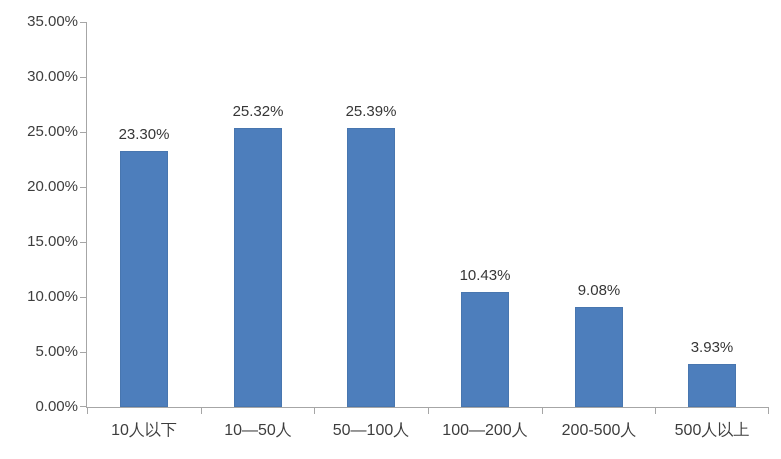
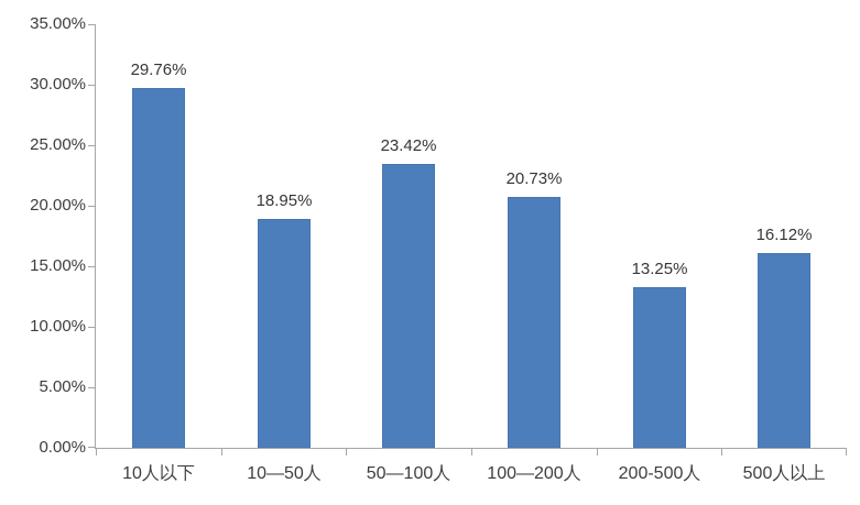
10人以下: 23.30% -> 29.76%
10—50人: 25.32% -> 18.95%
50—100人: 25.39% -> 23.42%
100—200人: 10.43% -> 20.73%
200-500人: 9.08% -> 13.25%
500人以上: 3.93% -> 16.12%
